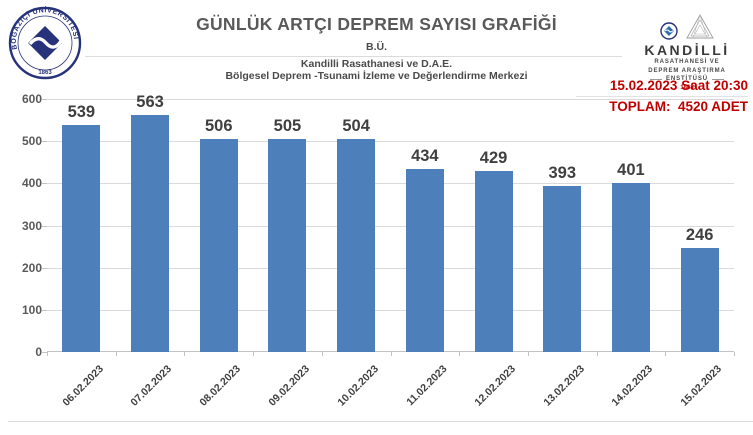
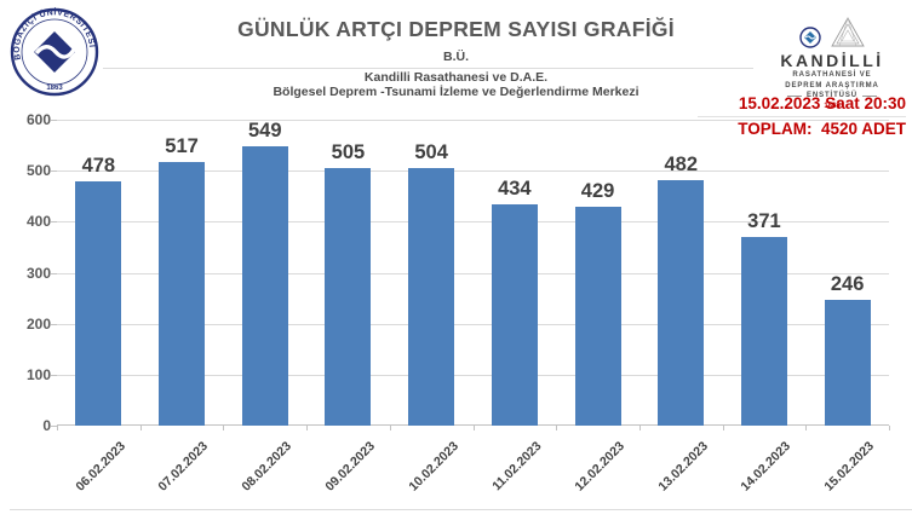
06.02.2023: 539 -> 478
07.02.2023: 563 -> 517
08.02.2023: 506 -> 549
13.02.2023: 393 -> 482
14.02.2023: 401 -> 371
